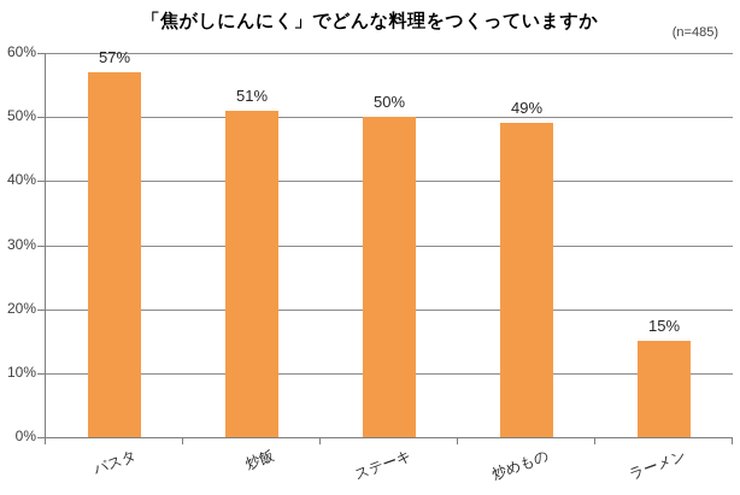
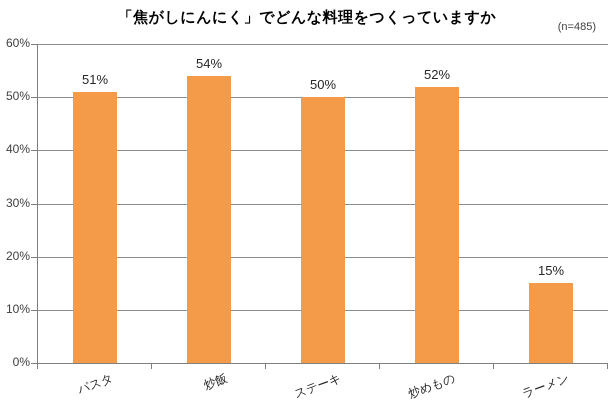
パスタ: 57% -> 51%
炒飯: 51% -> 54%
炒めもの: 49% -> 52%
